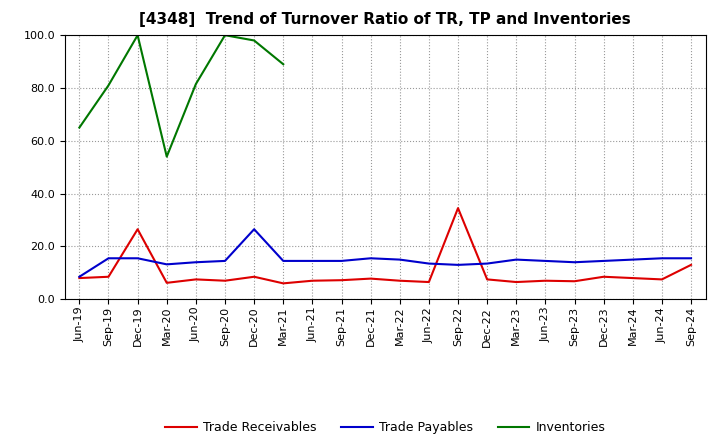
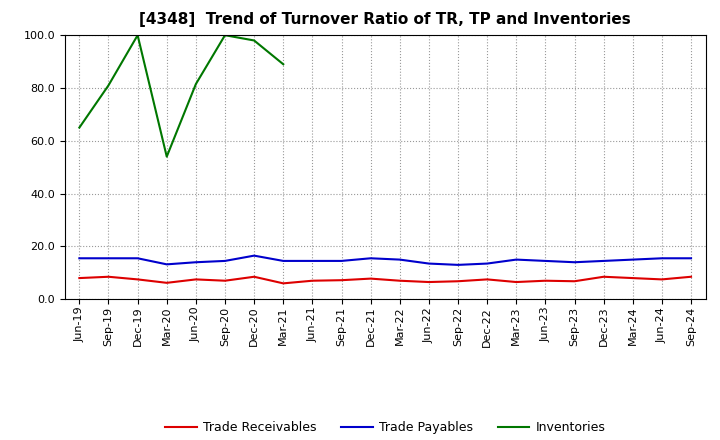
Trade Payables/Jun-19: 8.5 -> 15.5
Trade Receivables/Dec-19: 26.5 -> 7.5
Trade Payables/Dec-20: 26.5 -> 16.5
Trade Receivables/Sep-22: 34.5 -> 6.8
Trade Receivables/Sep-24: 13.0 -> 8.5
